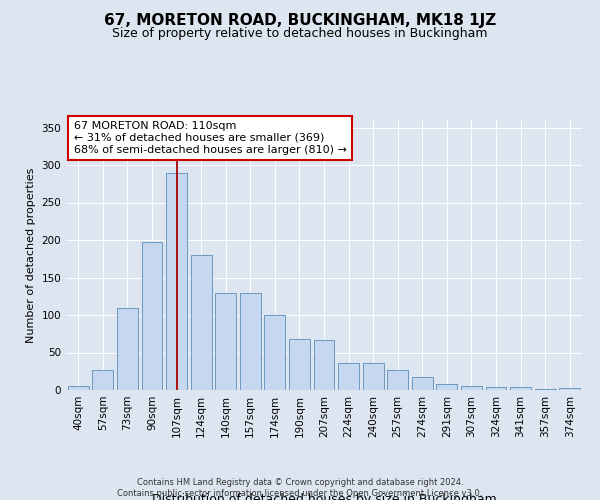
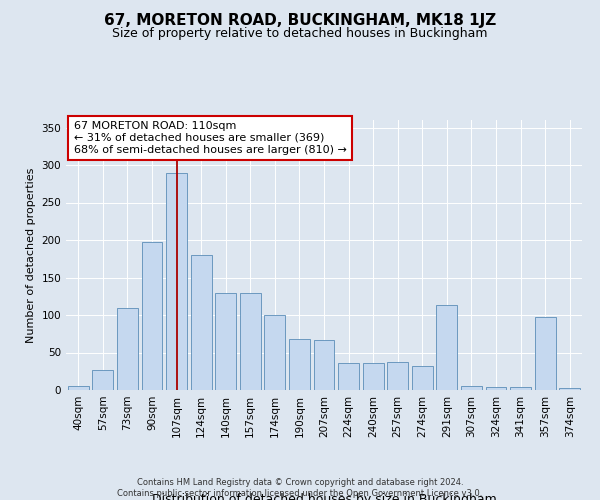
257sqm: 27 -> 38
274sqm: 17 -> 32
291sqm: 8 -> 114
357sqm: 2 -> 98
